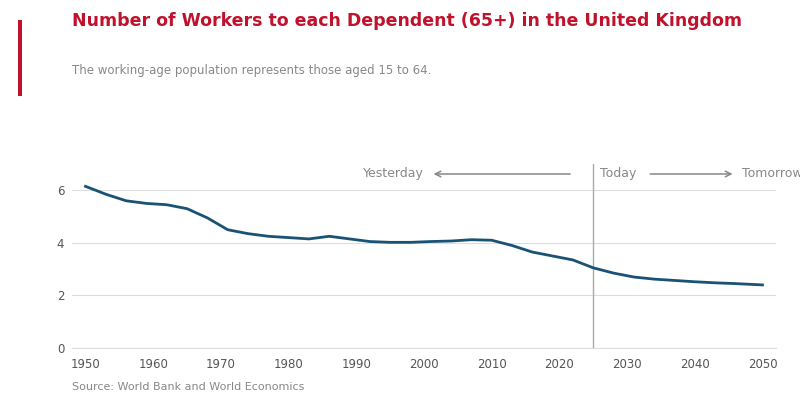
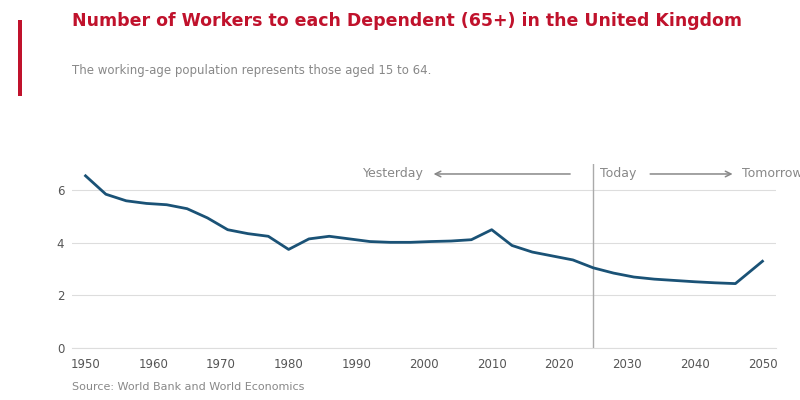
1950: 6.15 -> 6.55
1980: 4.20 -> 3.75
2010: 4.10 -> 4.50
2050: 2.40 -> 3.30
